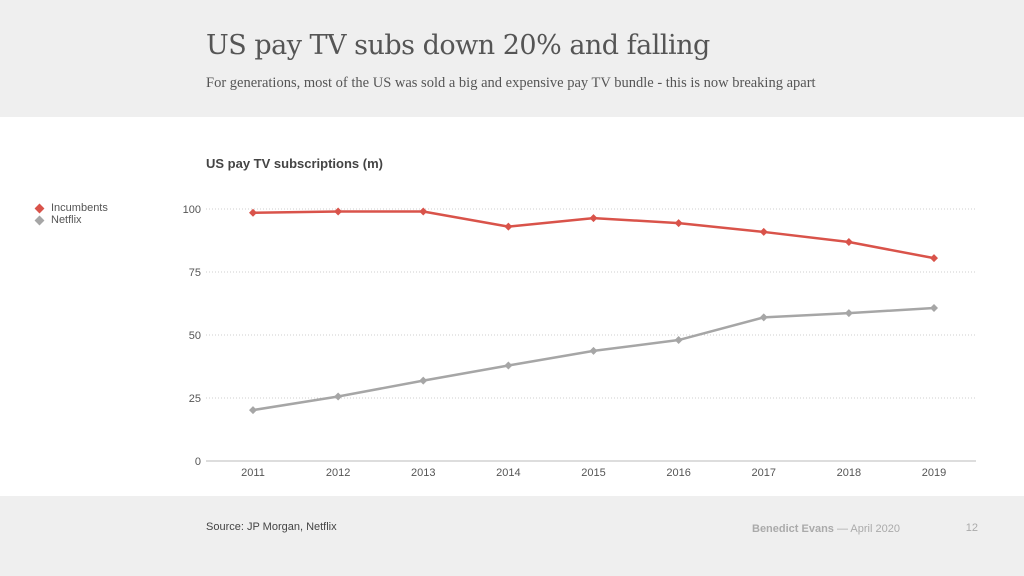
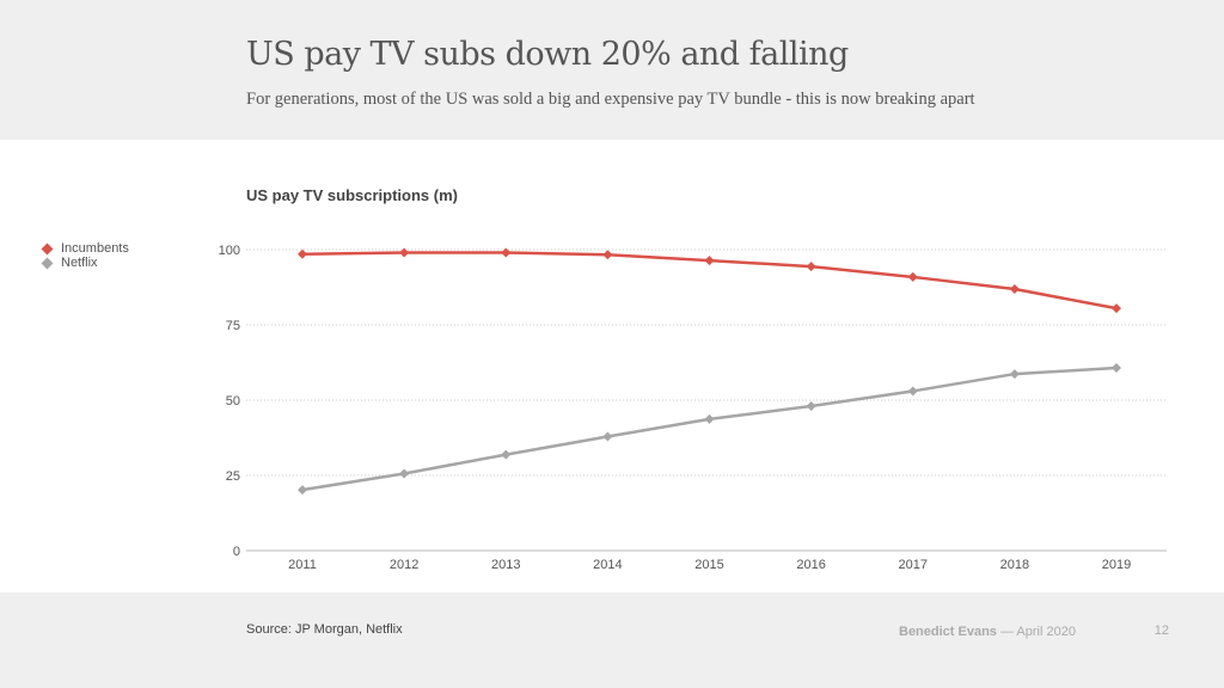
Incumbents/2014: 93 -> 98
Netflix/2017: 57 -> 53
